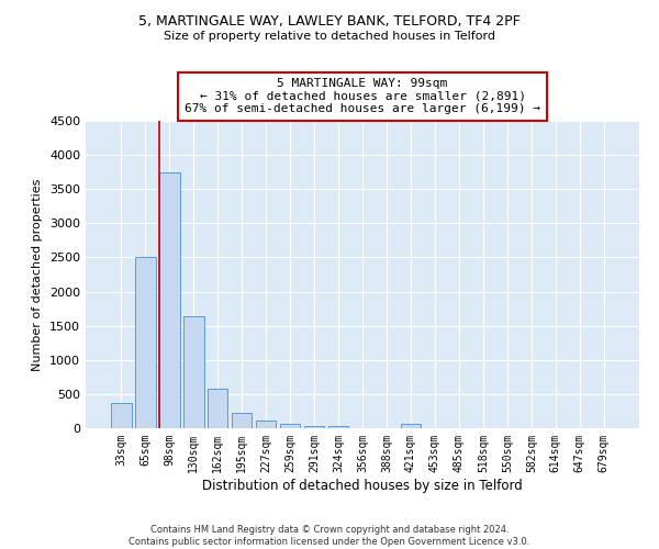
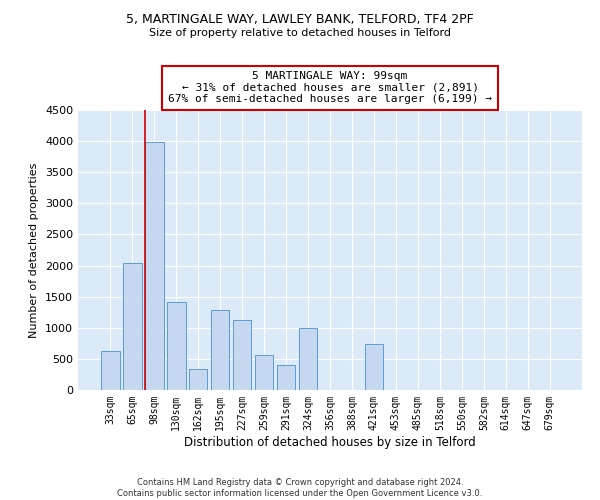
33sqm: 370 -> 620
65sqm: 2500 -> 2040
98sqm: 3750 -> 3980
130sqm: 1640 -> 1420
162sqm: 580 -> 340
195sqm: 230 -> 1280
227sqm: 110 -> 1120
259sqm: 60 -> 560
291sqm: 40 -> 400
324sqm: 20 -> 1000
421sqm: 60 -> 740
